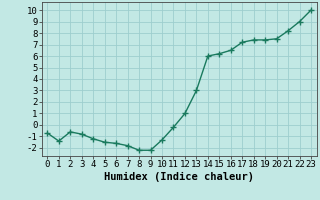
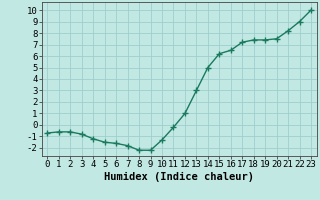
1: -1.4 -> -0.6
14: 6.0 -> 5.0
